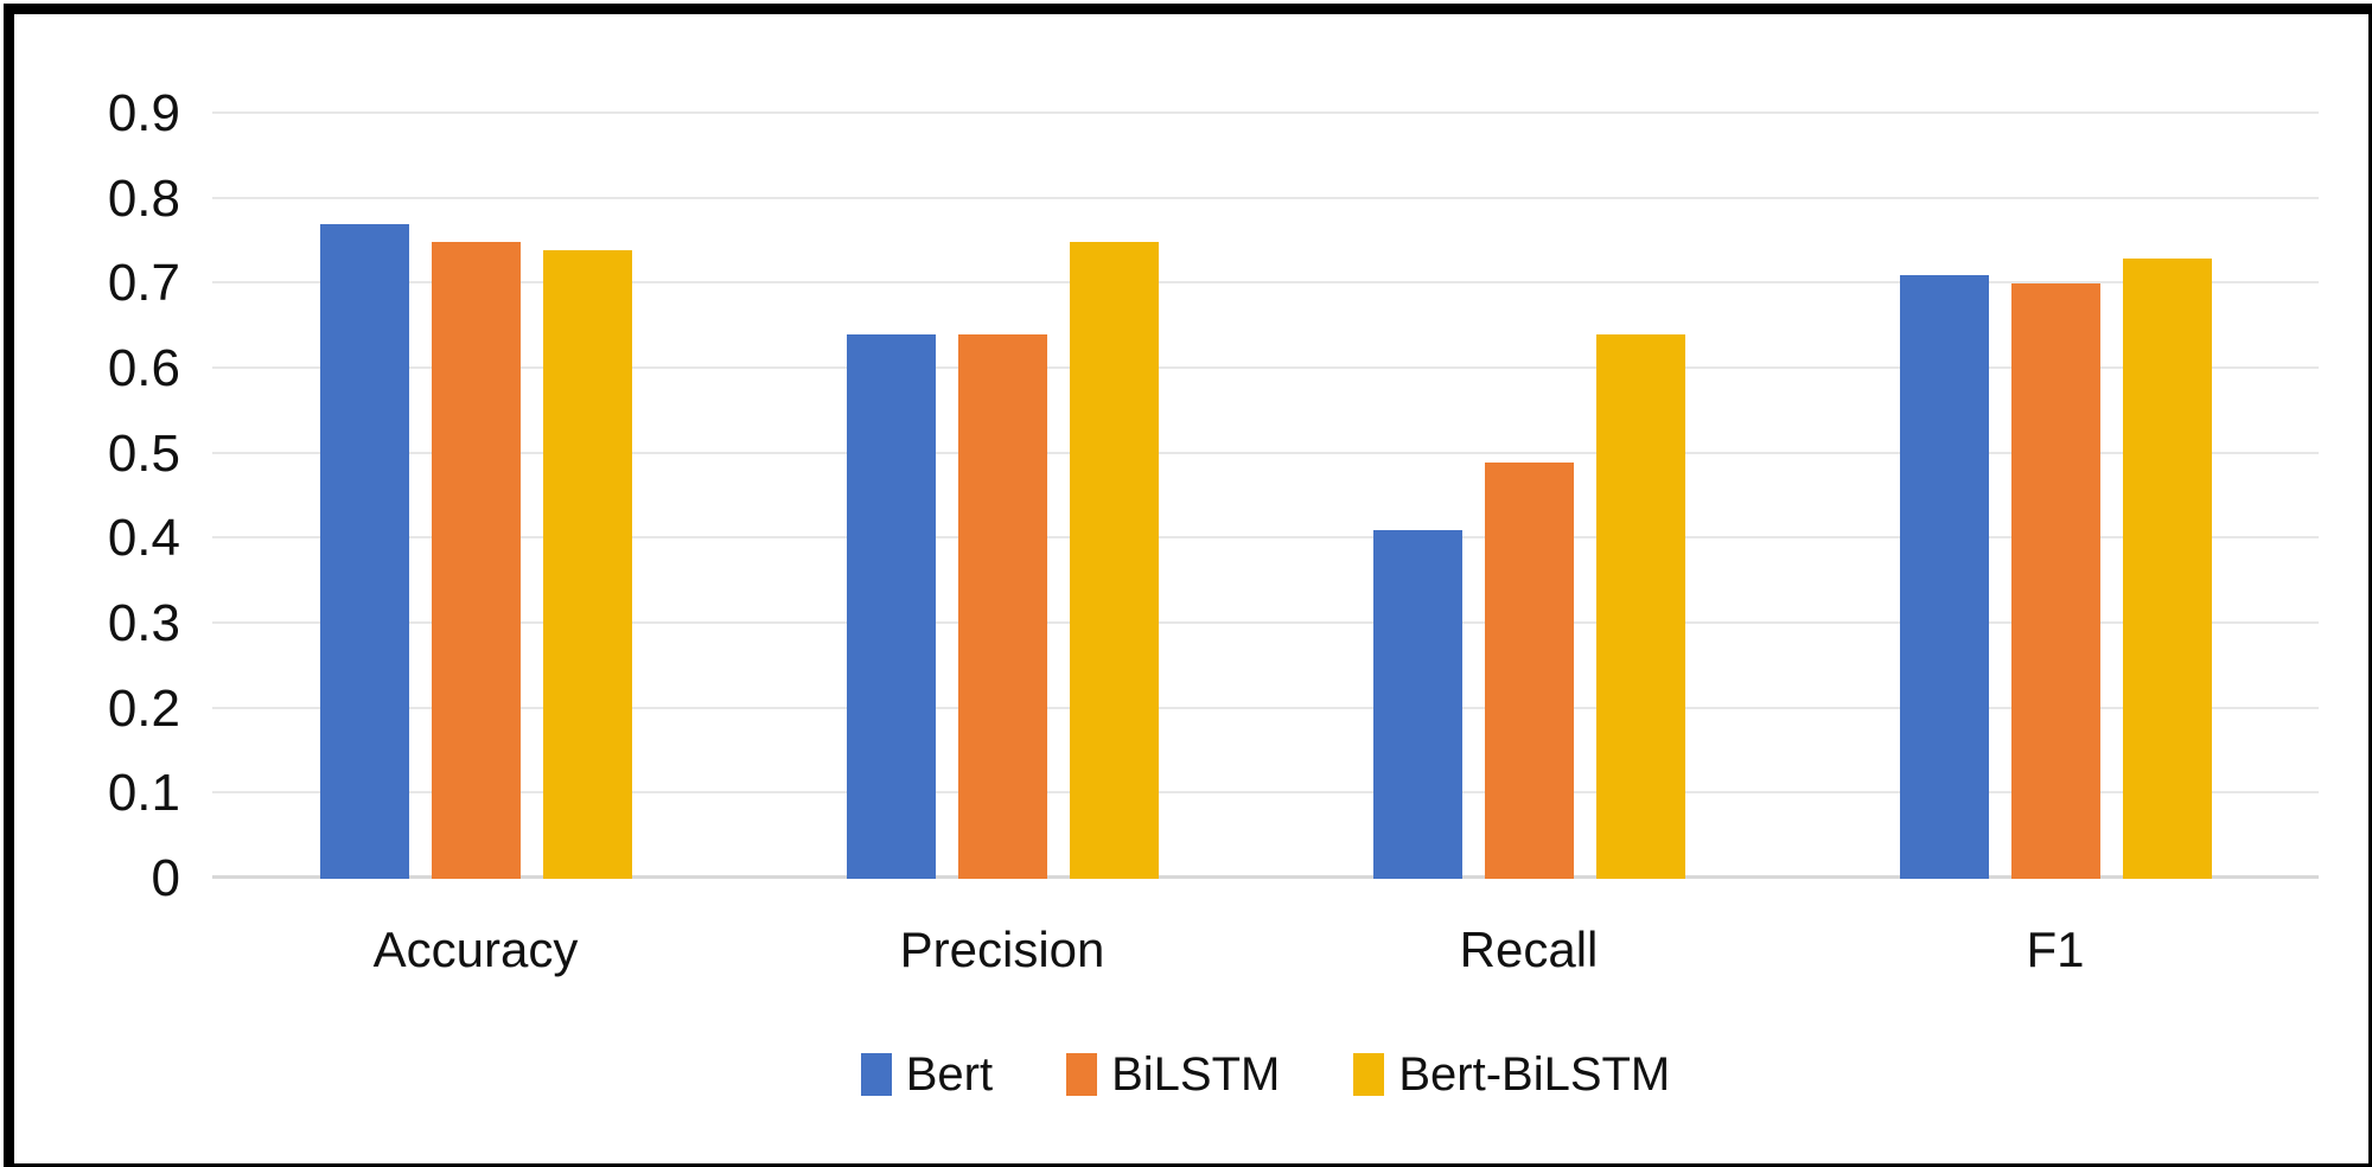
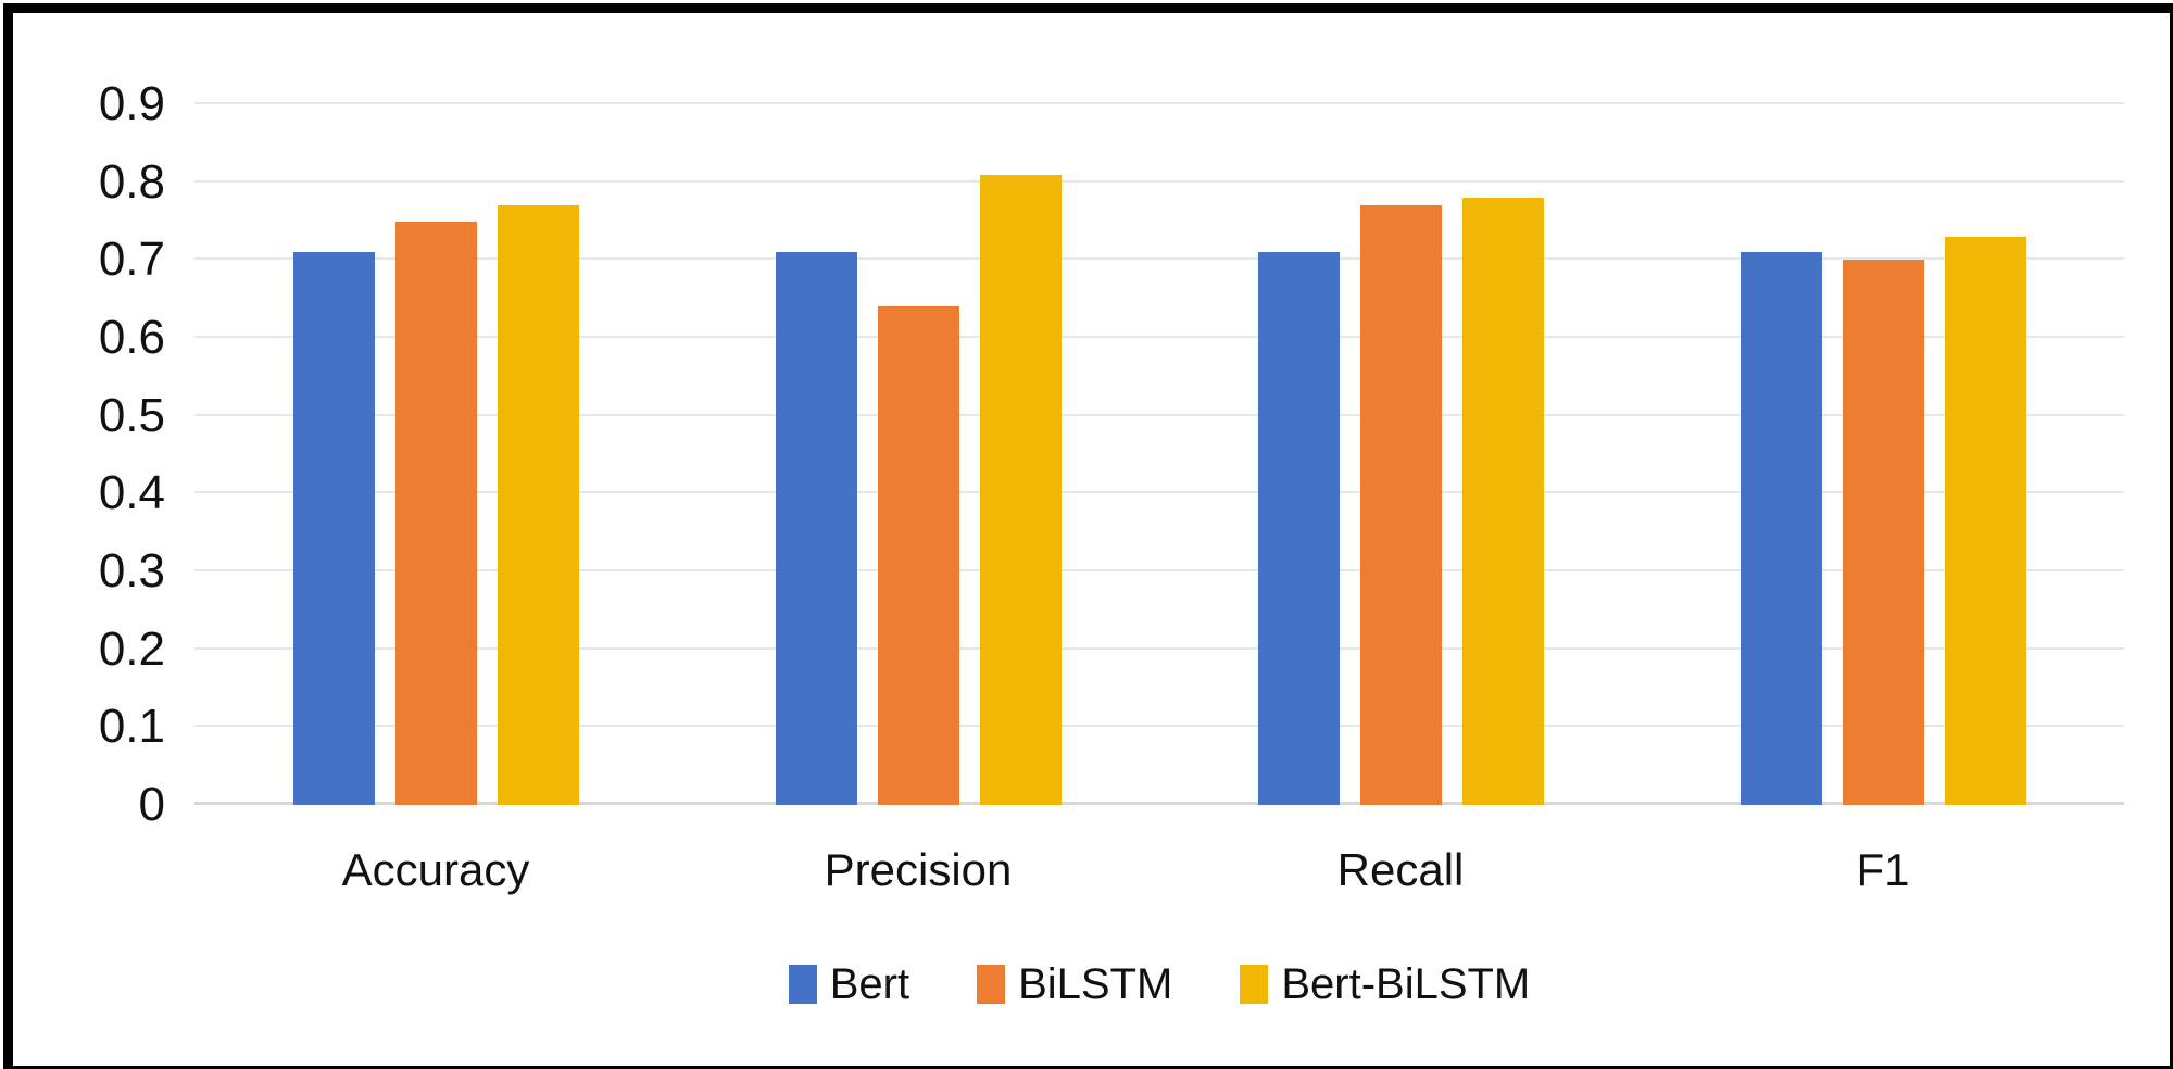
Bert/Accuracy: 0.77 -> 0.71
Bert-BiLSTM/Accuracy: 0.74 -> 0.77
Bert/Precision: 0.64 -> 0.71
Bert-BiLSTM/Precision: 0.75 -> 0.81
Bert/Recall: 0.41 -> 0.71
BiLSTM/Recall: 0.49 -> 0.77
Bert-BiLSTM/Recall: 0.64 -> 0.78
